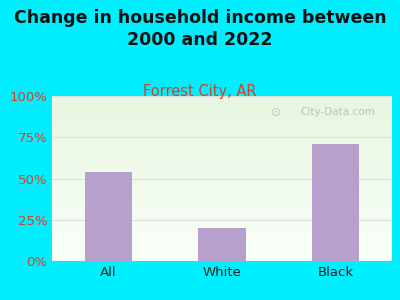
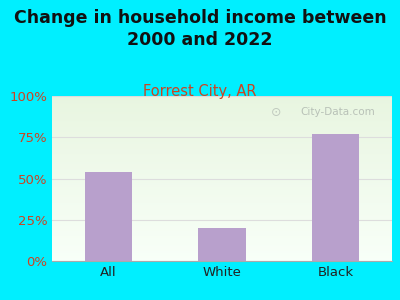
Black: 71% -> 77%
